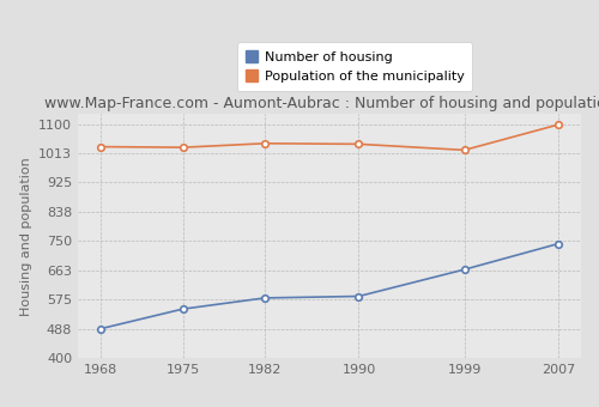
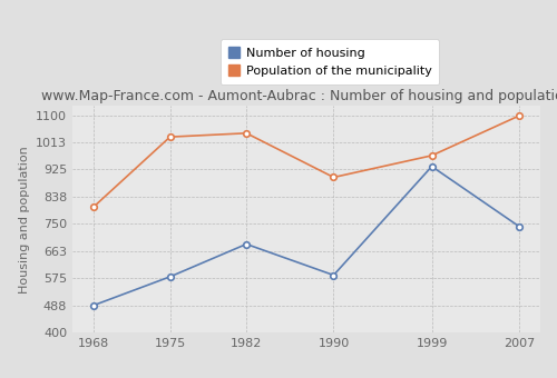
Population of the municipality/1968: 1032 -> 805
Number of housing/1975: 547 -> 580
Number of housing/1982: 580 -> 685
Population of the municipality/1990: 1040 -> 900
Number of housing/1999: 665 -> 935
Population of the municipality/1999: 1022 -> 970
